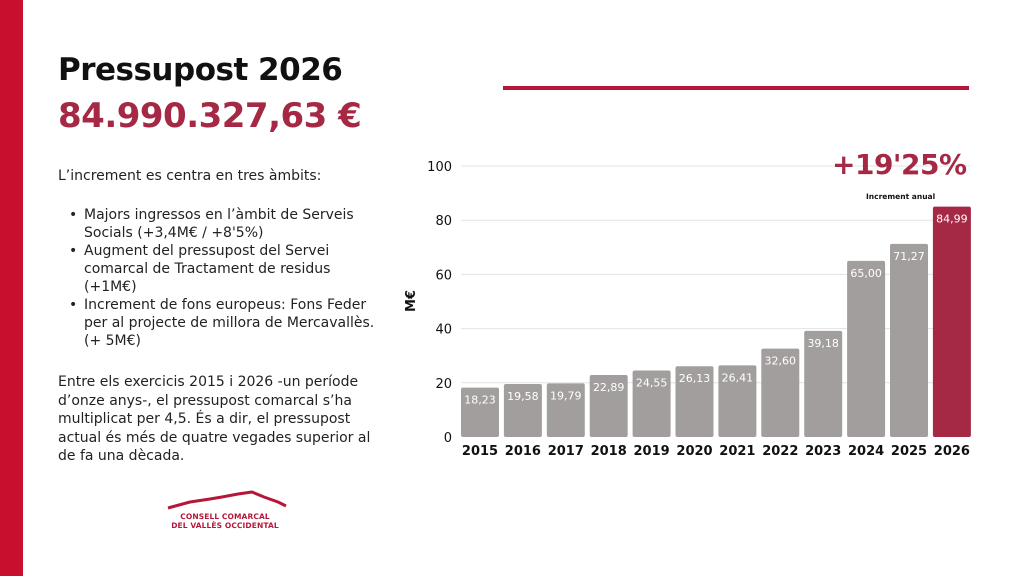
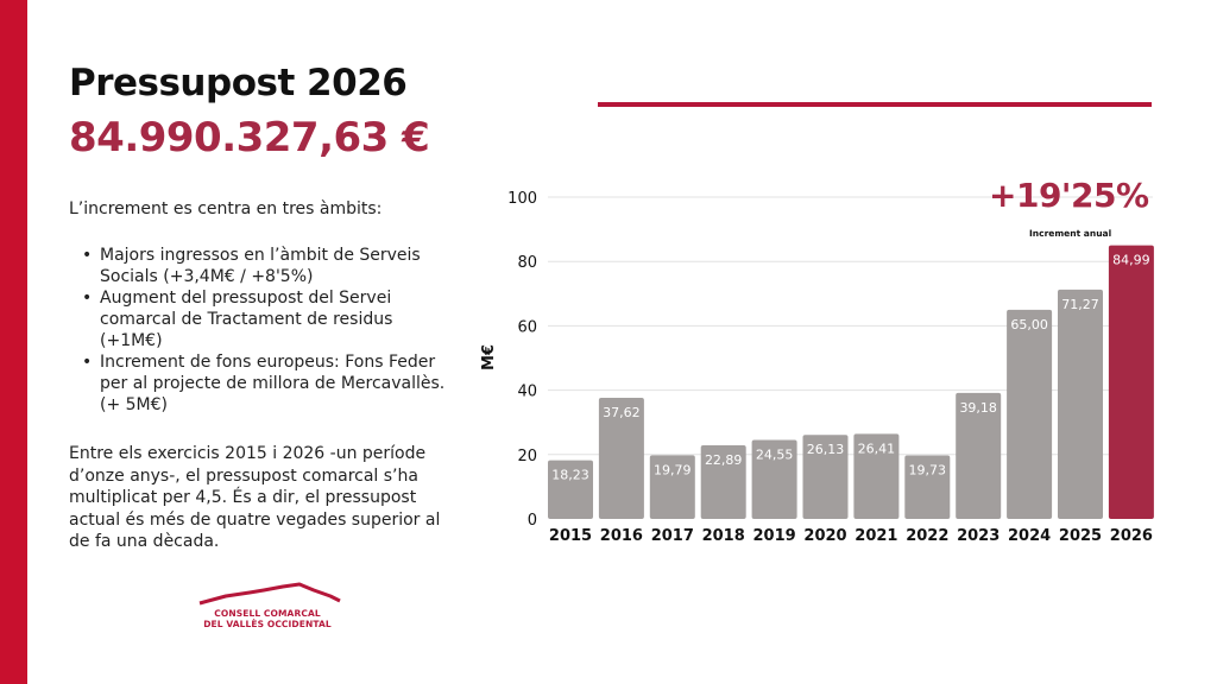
2016: 19,58 -> 37,62
2022: 32,60 -> 19,73
